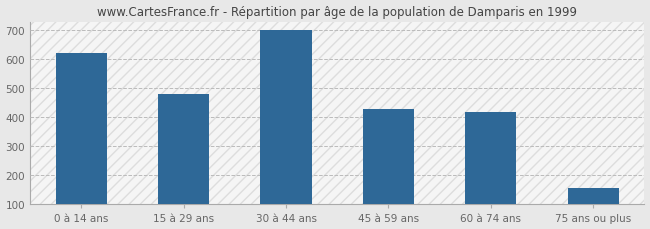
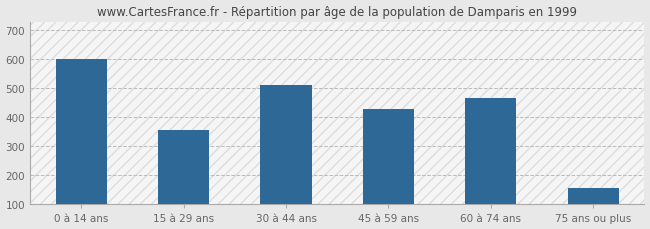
0 à 14 ans: 622 -> 600
15 à 29 ans: 480 -> 355
30 à 44 ans: 700 -> 510
60 à 74 ans: 418 -> 465
